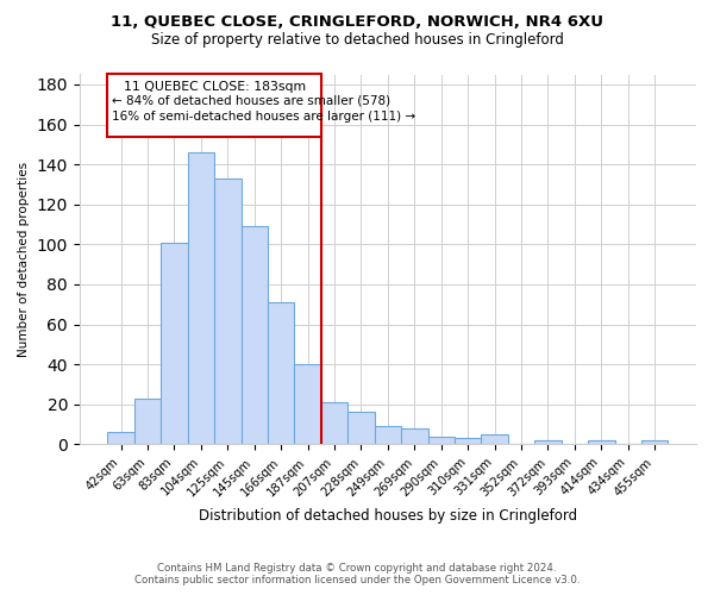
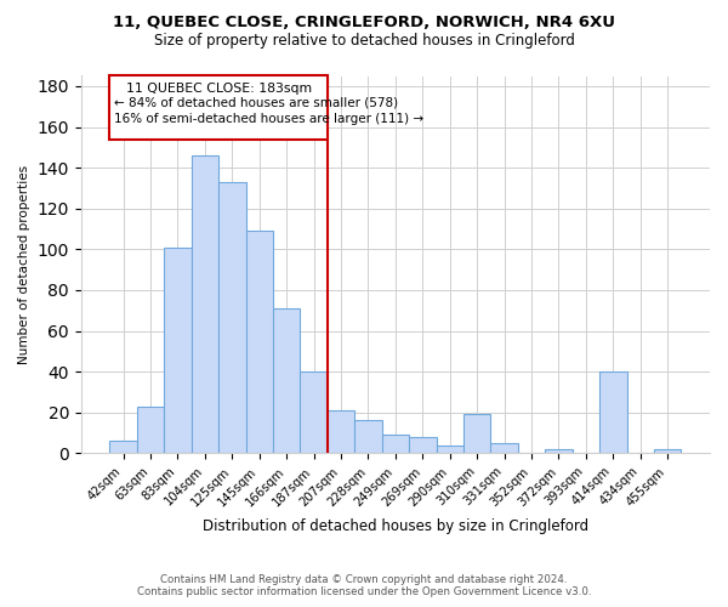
310sqm: 3 -> 19
414sqm: 2 -> 40
